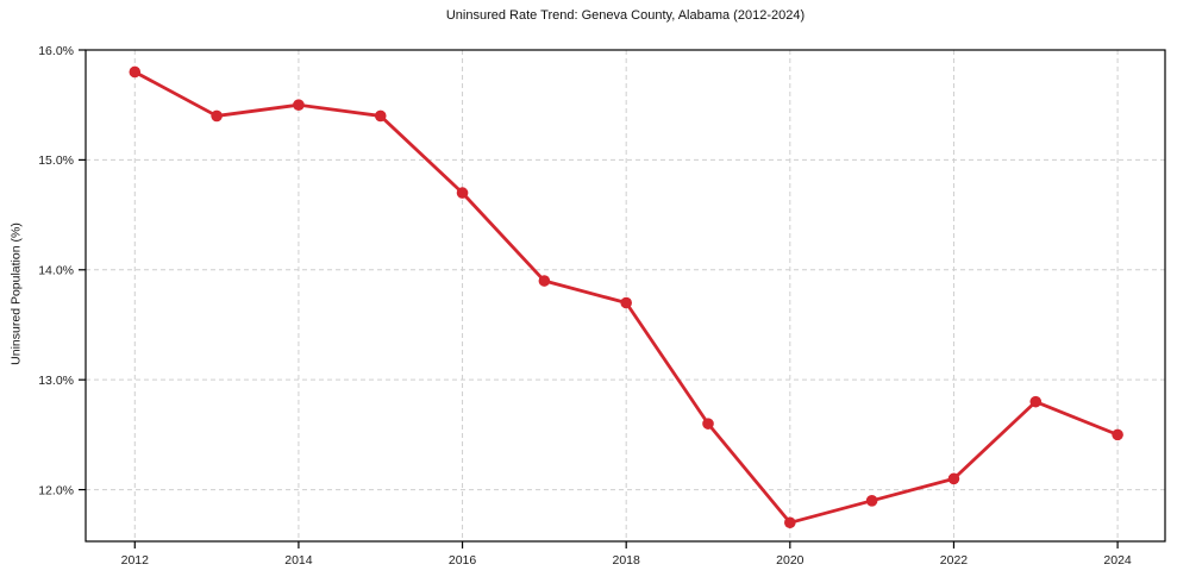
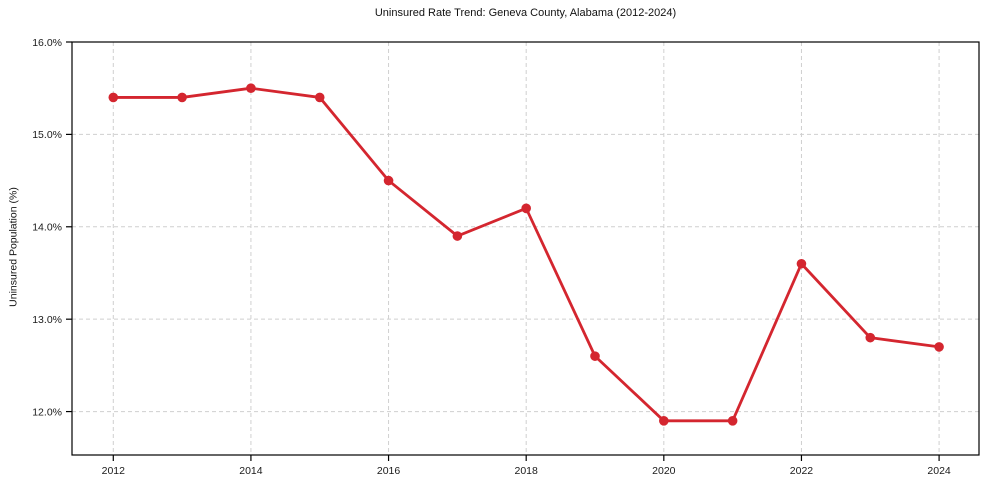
2012: 15.8% -> 15.4%
2016: 14.7% -> 14.5%
2018: 13.7% -> 14.2%
2020: 11.7% -> 11.9%
2022: 12.1% -> 13.6%
2024: 12.5% -> 12.7%
